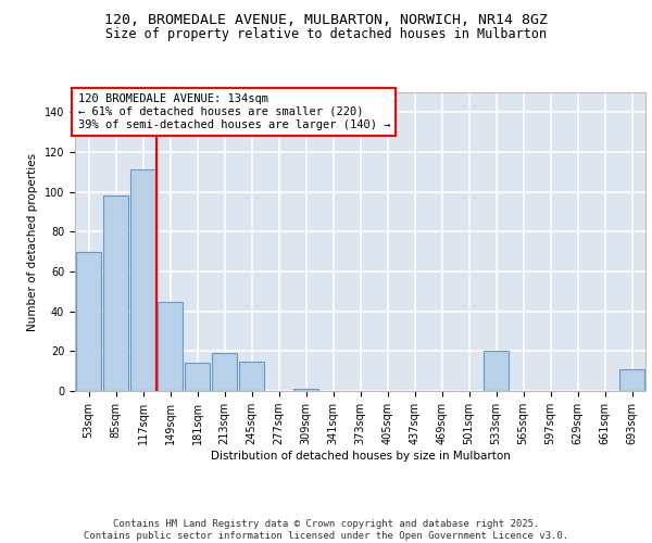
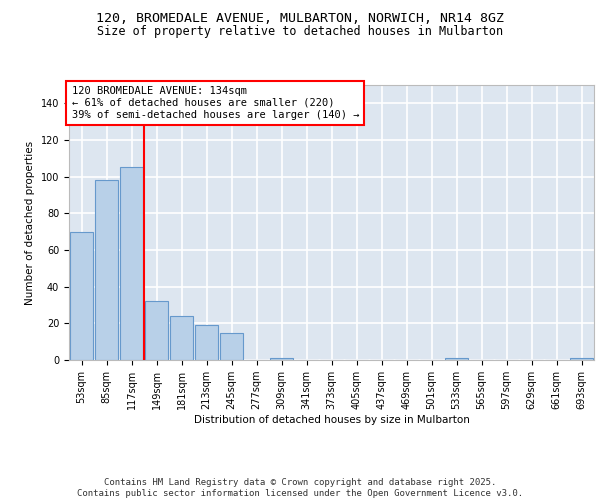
117sqm: 111 -> 105
149sqm: 45 -> 32
181sqm: 14 -> 24
533sqm: 20 -> 1
693sqm: 11 -> 1
